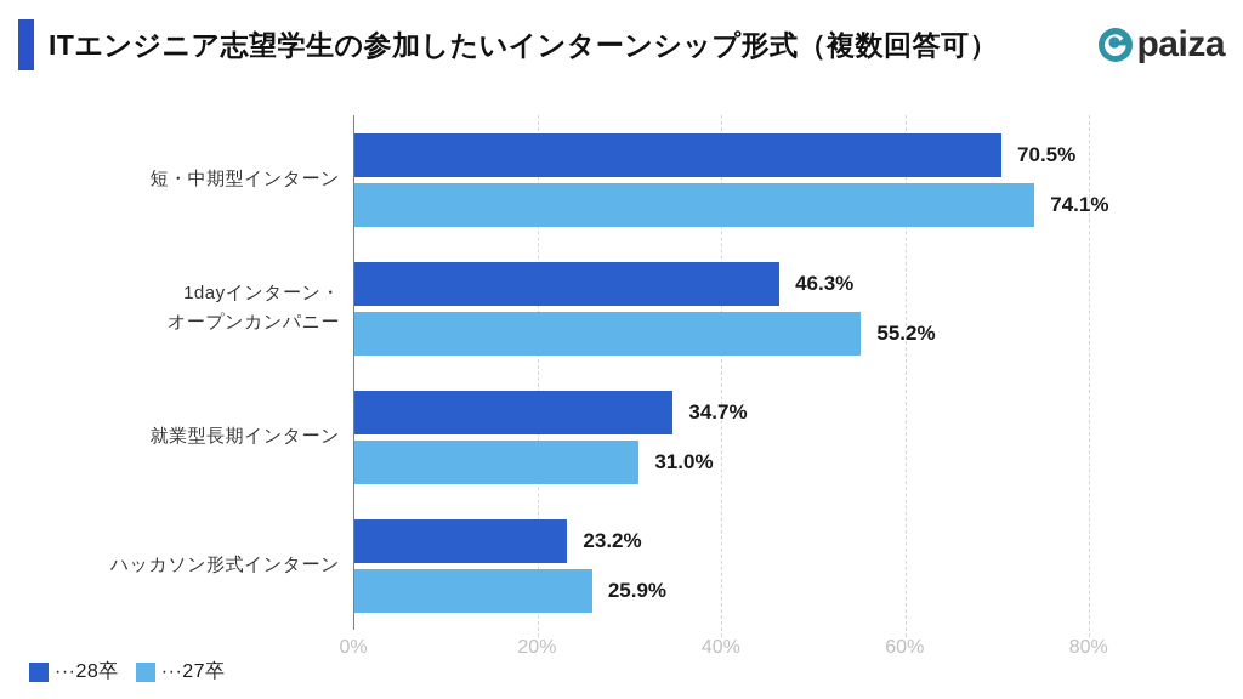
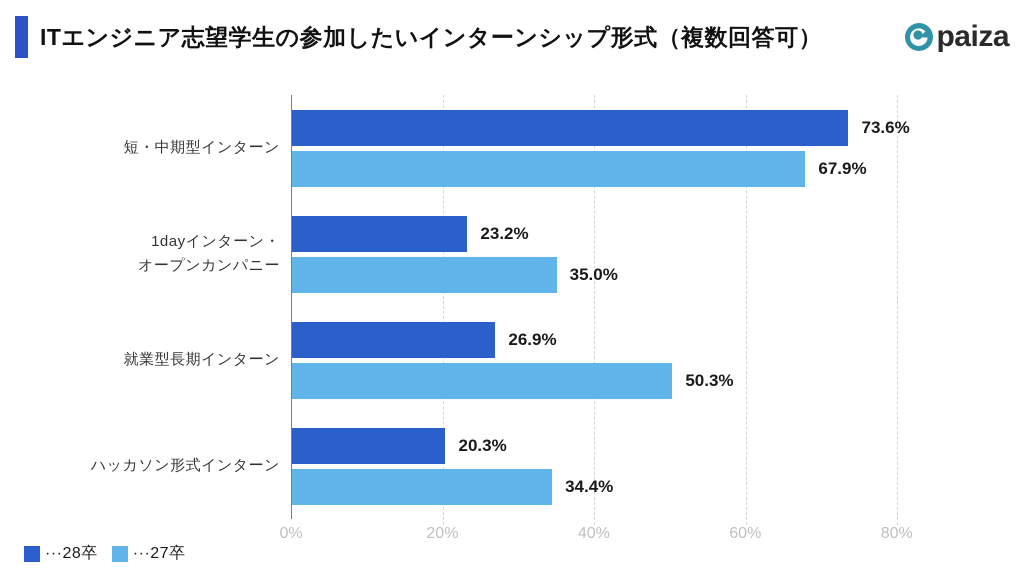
···28卒/短・中期型インターン: 70.5% -> 73.6%
···27卒/短・中期型インターン: 74.1% -> 67.9%
···28卒/1dayインターン・ オープンカンパニー: 46.3% -> 23.2%
···27卒/1dayインターン・ オープンカンパニー: 55.2% -> 35.0%
···28卒/就業型長期インターン: 34.7% -> 26.9%
···27卒/就業型長期インターン: 31.0% -> 50.3%
···28卒/ハッカソン形式インターン: 23.2% -> 20.3%
···27卒/ハッカソン形式インターン: 25.9% -> 34.4%
